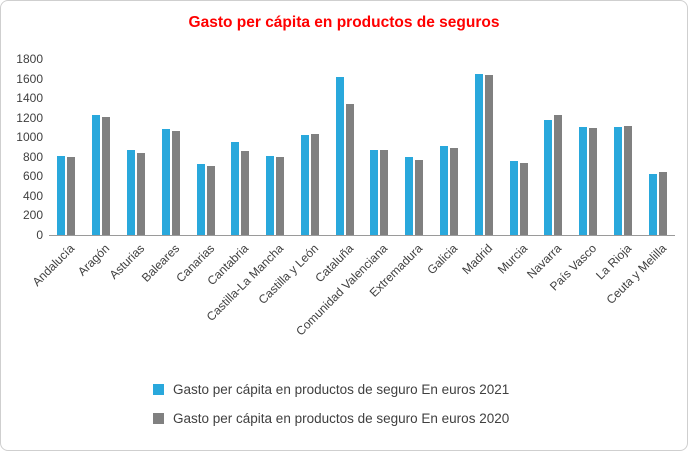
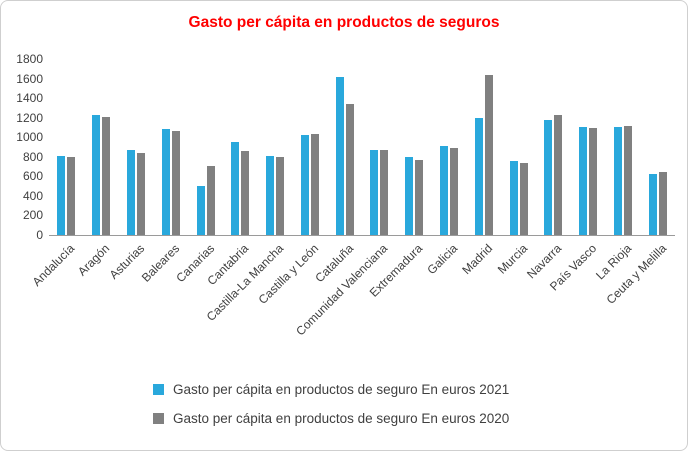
Gasto per cápita en productos de seguro En euros 2021/Canarias: 700 -> 500
Gasto per cápita en productos de seguro En euros 2021/Madrid: 1600 -> 1200
